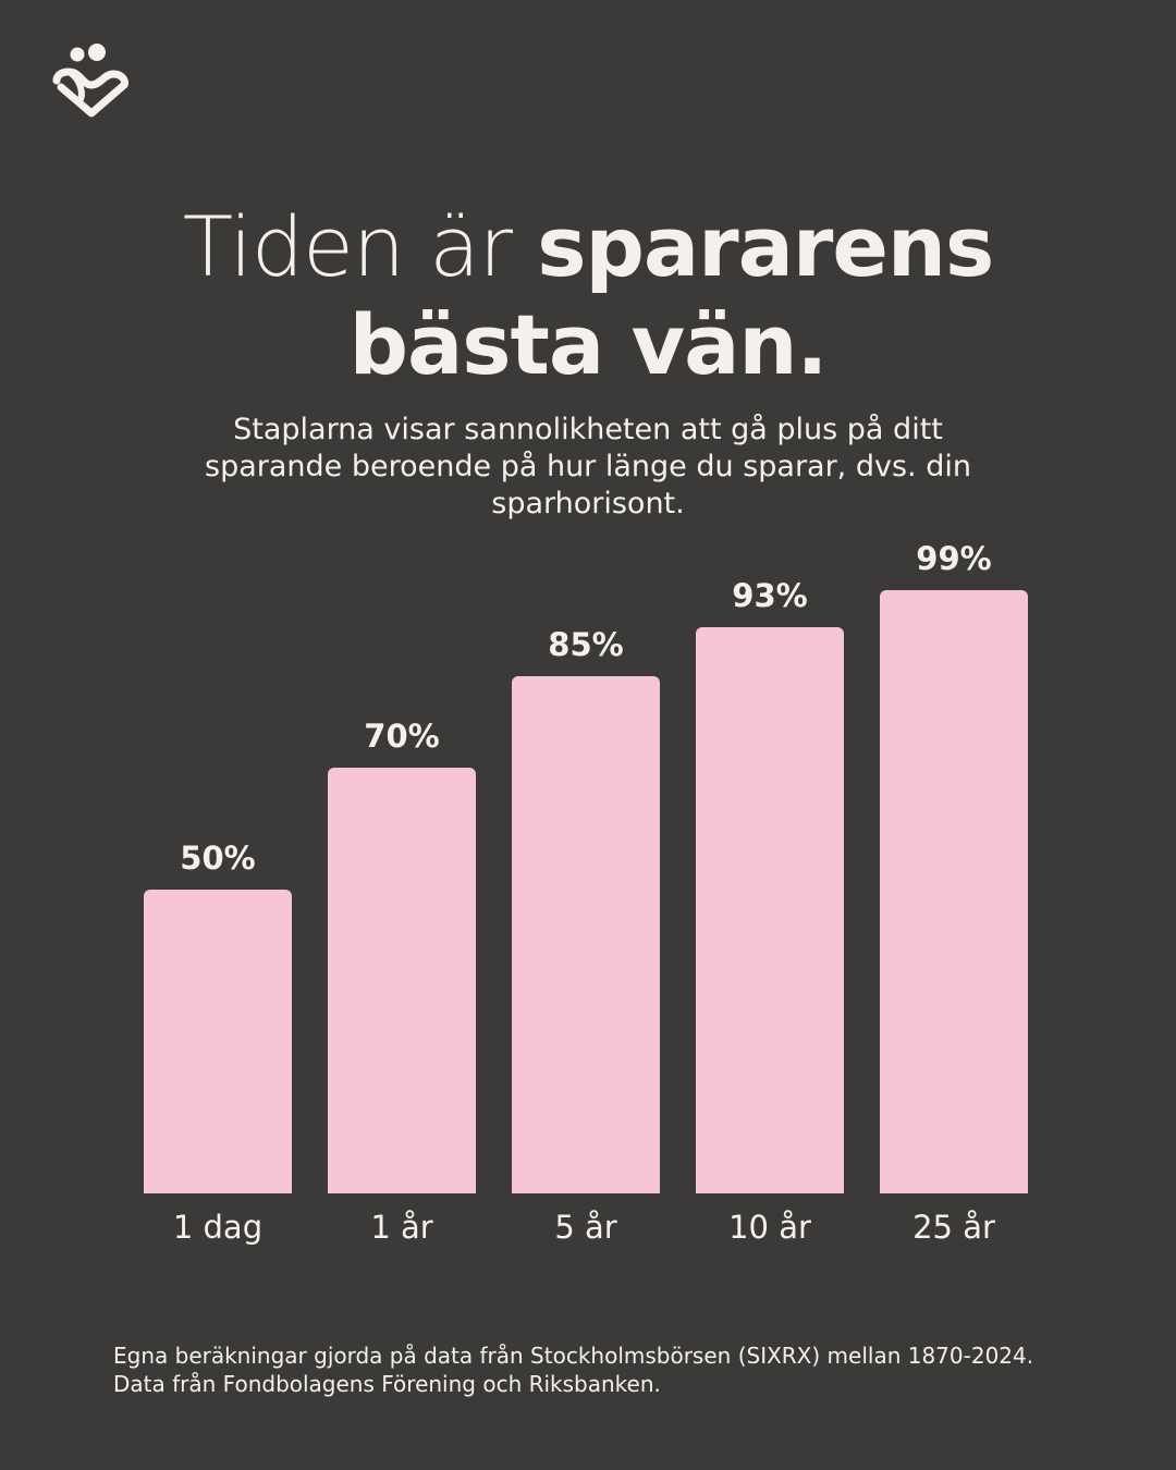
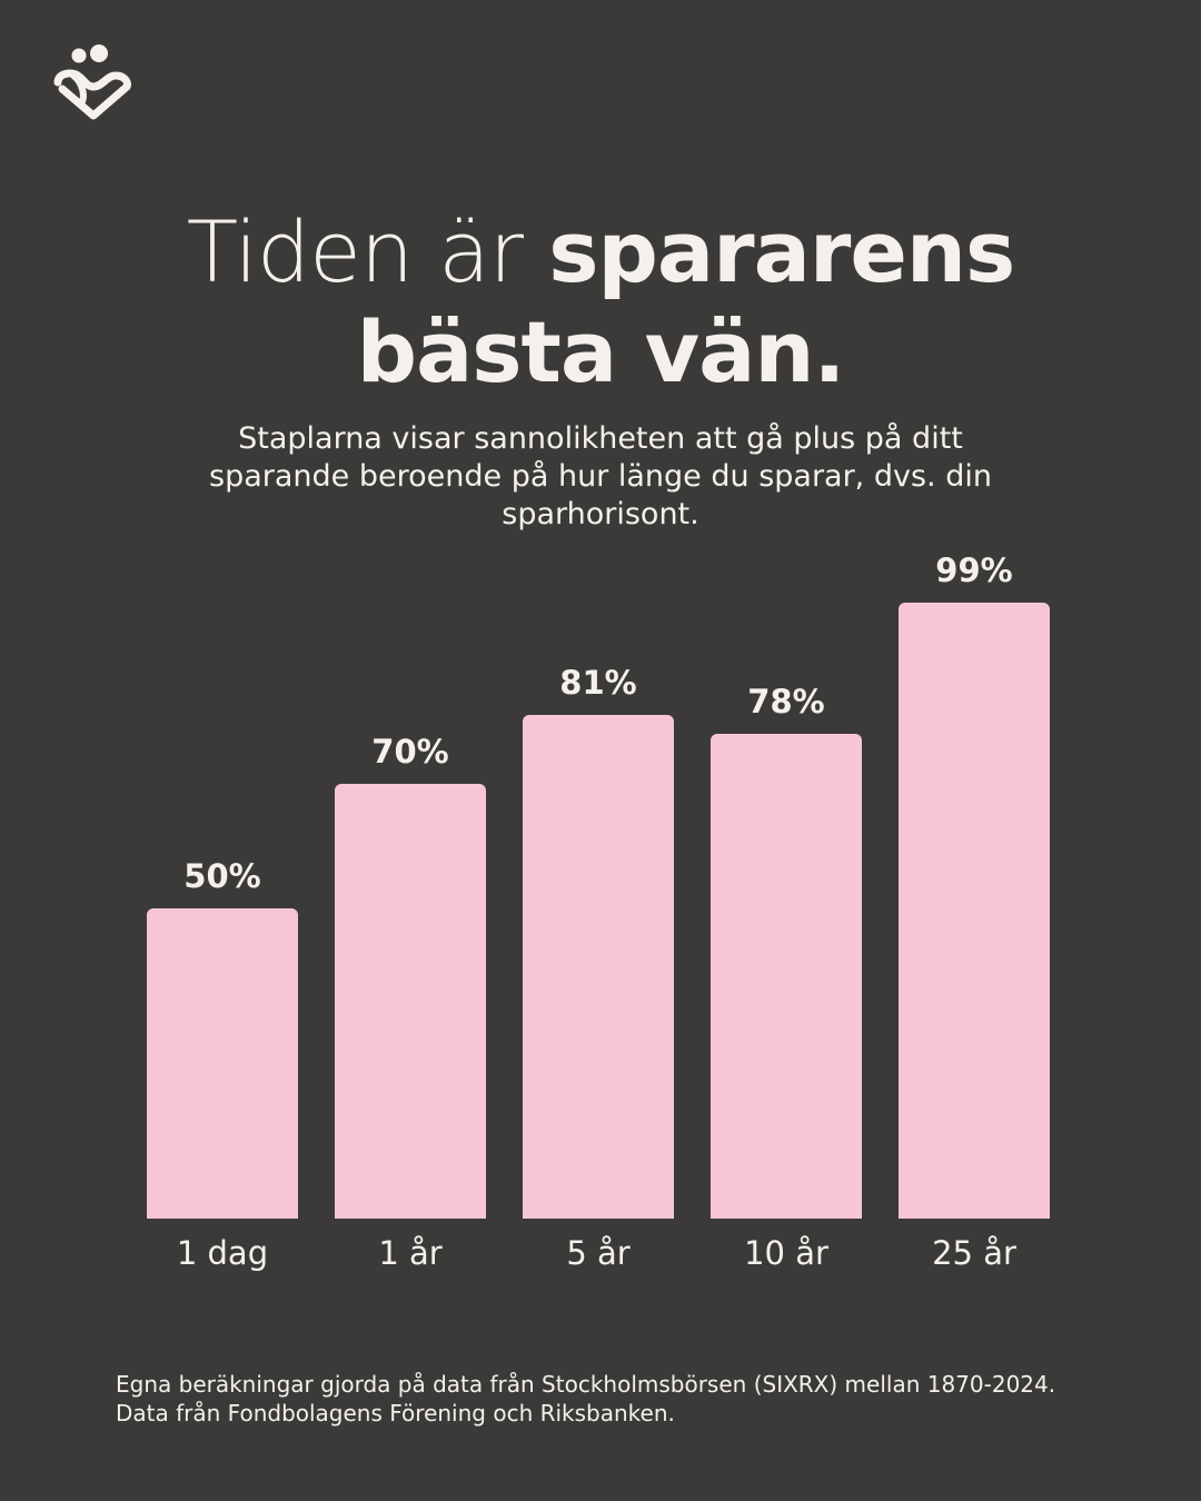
5 år: 85% -> 81%
10 år: 93% -> 78%
